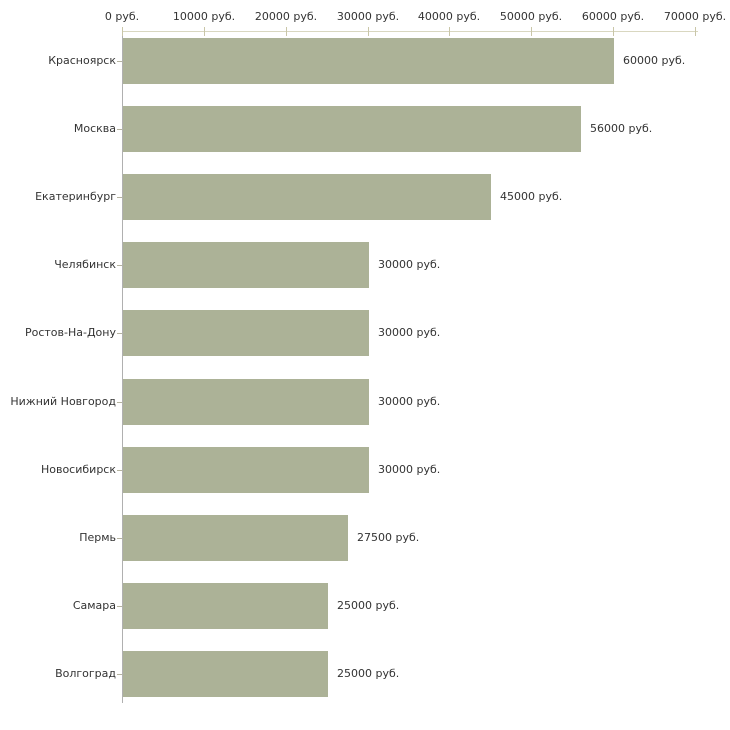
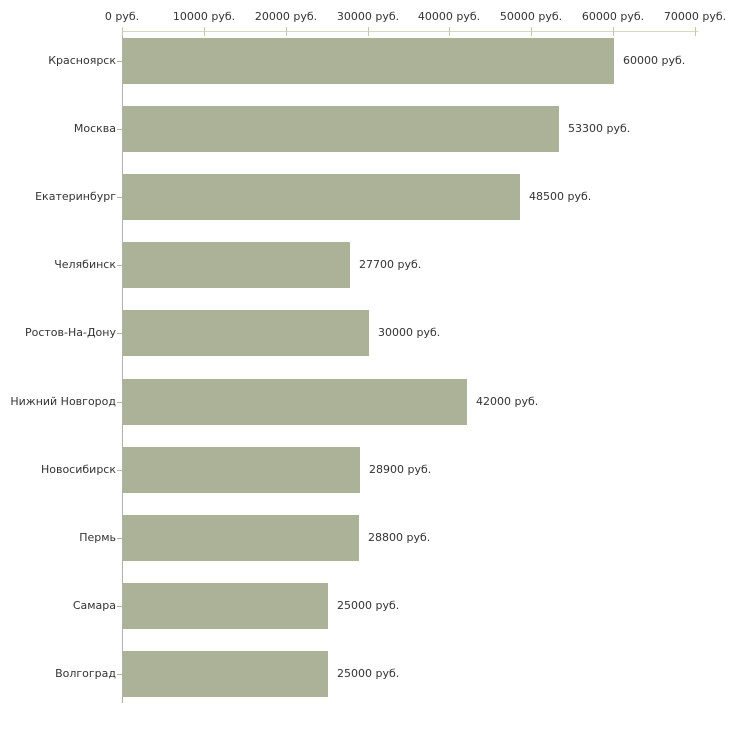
Москва: 56000 -> 53300
Екатеринбург: 45000 -> 48500
Челябинск: 30000 -> 27700
Нижний Новгород: 30000 -> 42000
Новосибирск: 30000 -> 28900
Пермь: 27500 -> 28800
